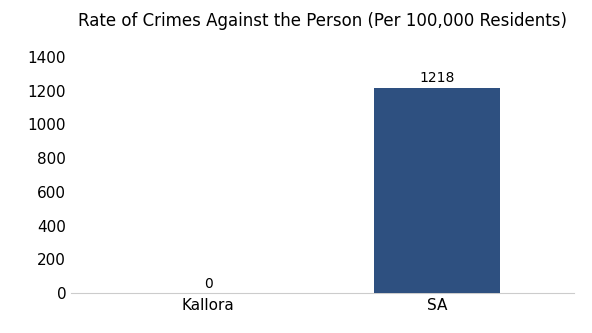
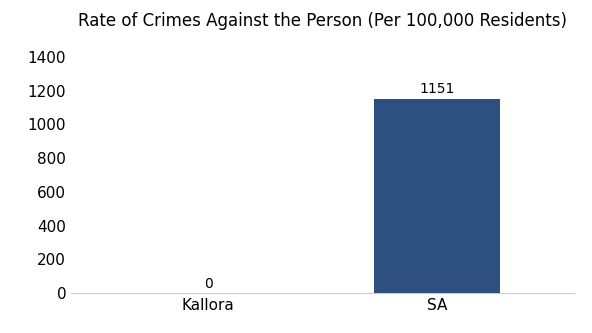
SA: 1218 -> 1151
